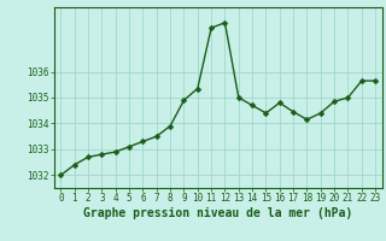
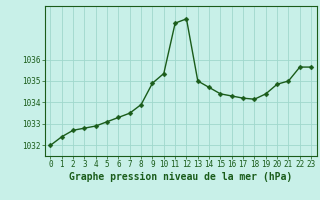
16: 1034.80 -> 1034.30
17: 1034.45 -> 1034.20
